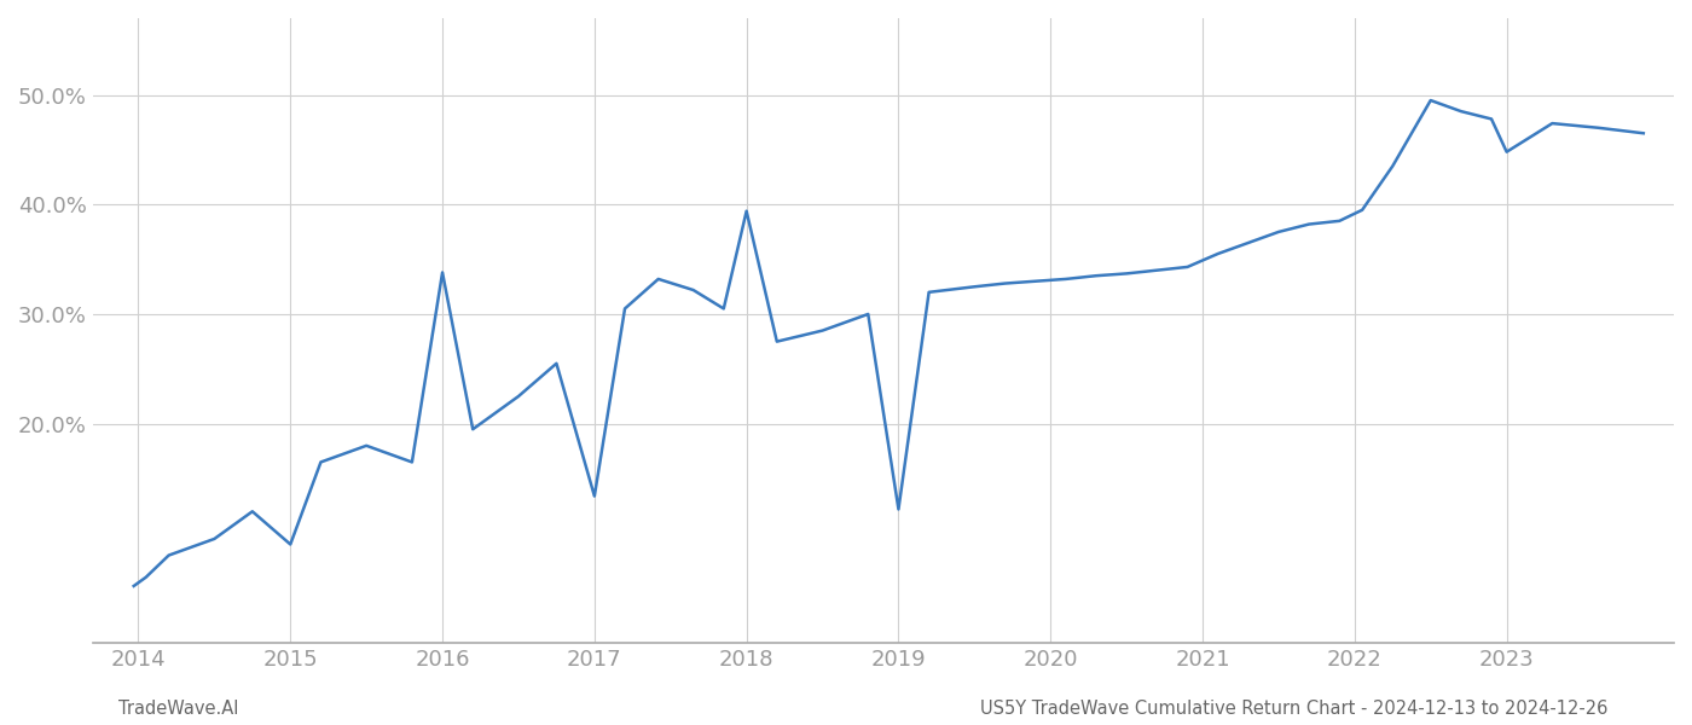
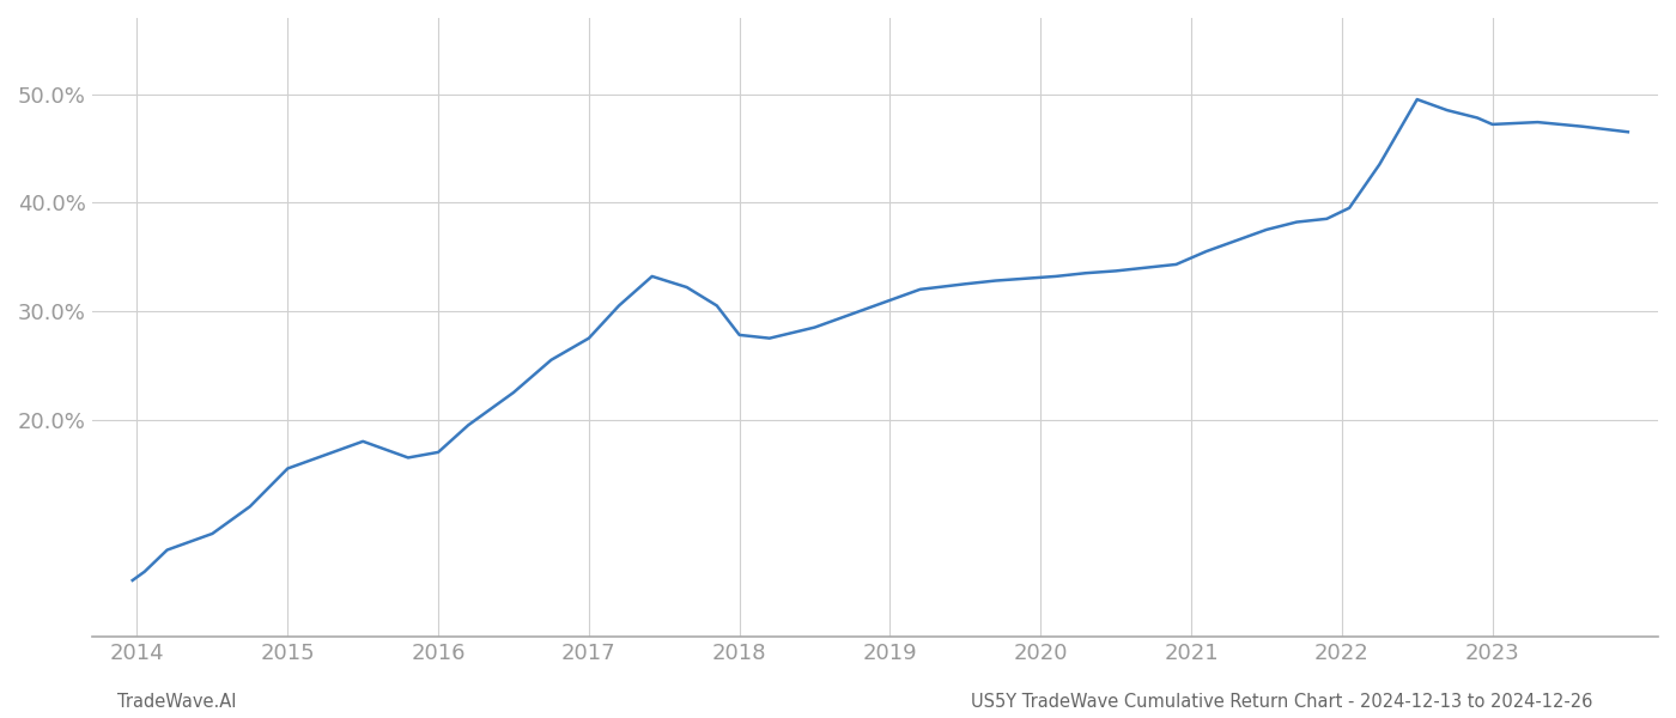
2015: 9.0% -> 15.5%
2016: 33.8% -> 17.0%
2017: 13.4% -> 27.5%
2018: 39.4% -> 27.8%
2019: 12.2% -> 31.0%
2023: 44.8% -> 47.2%
